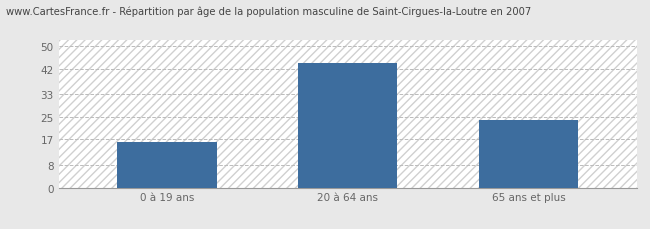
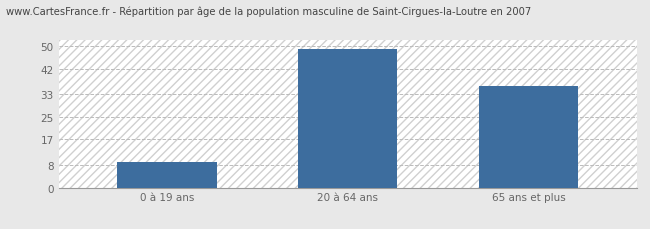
0 à 19 ans: 16 -> 9
20 à 64 ans: 44 -> 49
65 ans et plus: 24 -> 36
